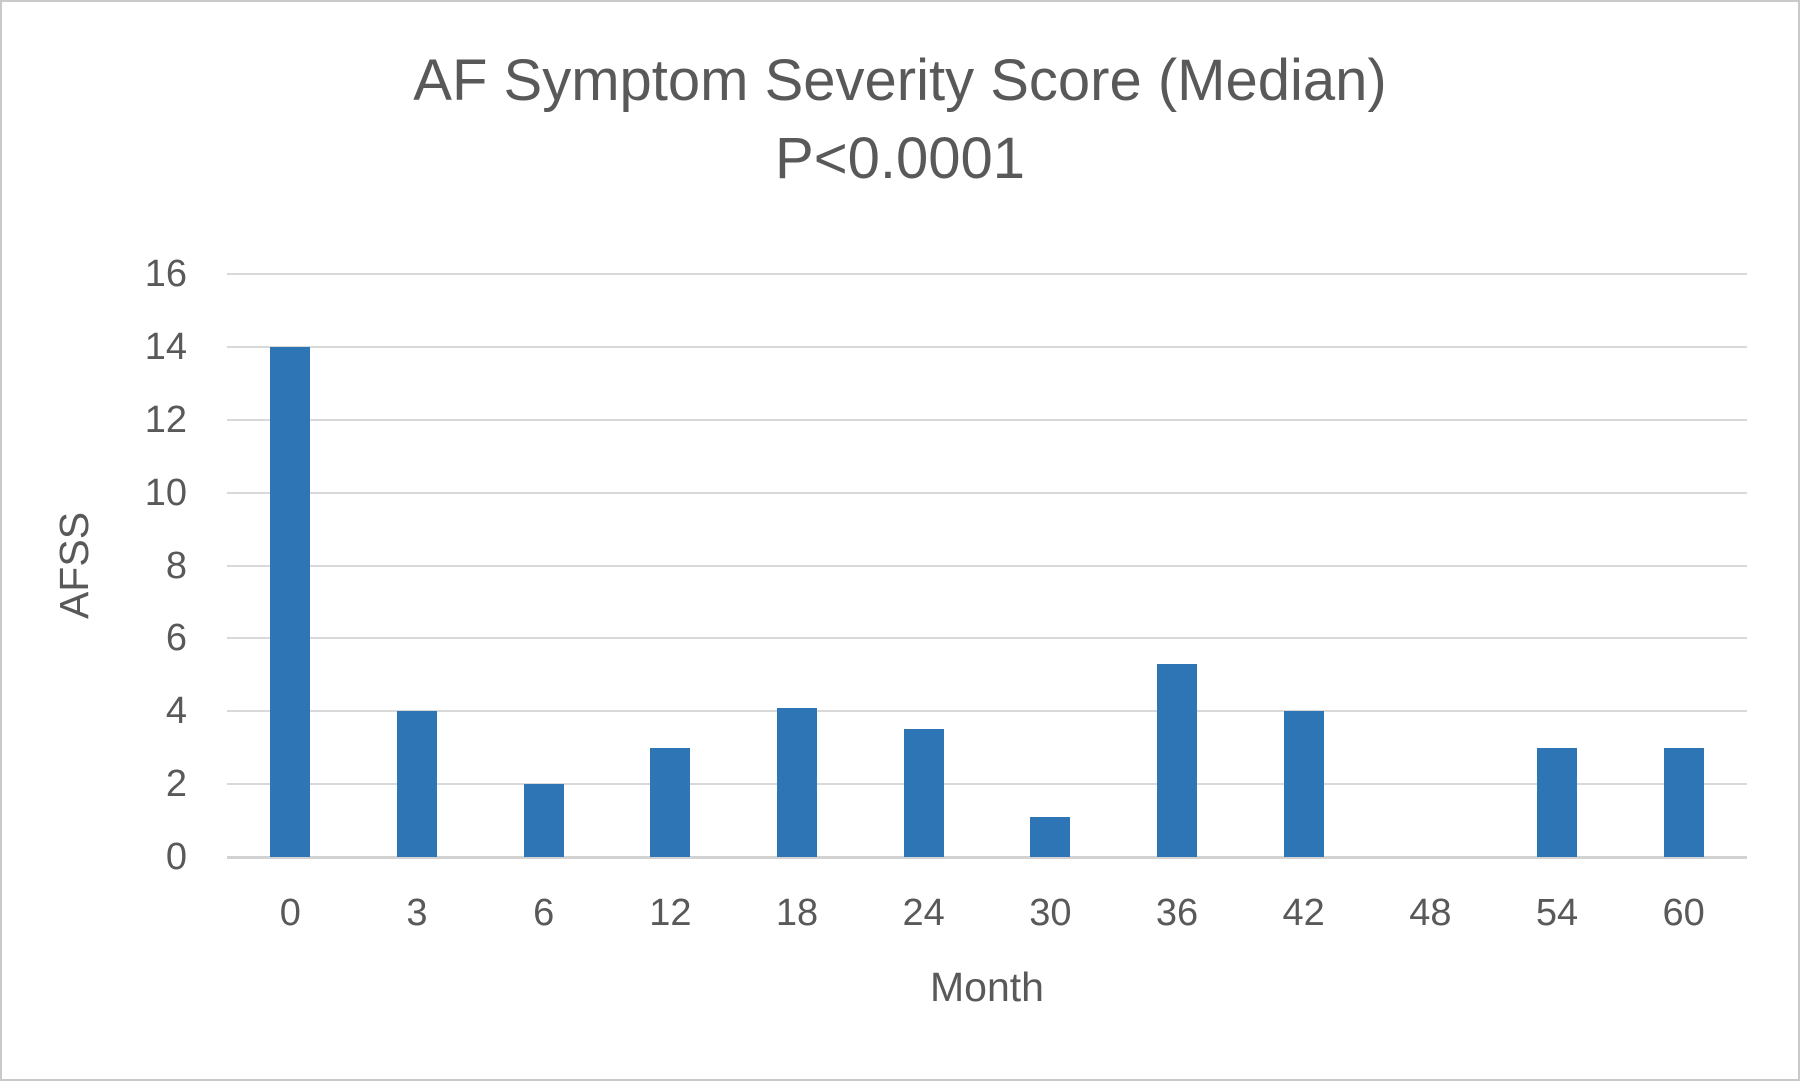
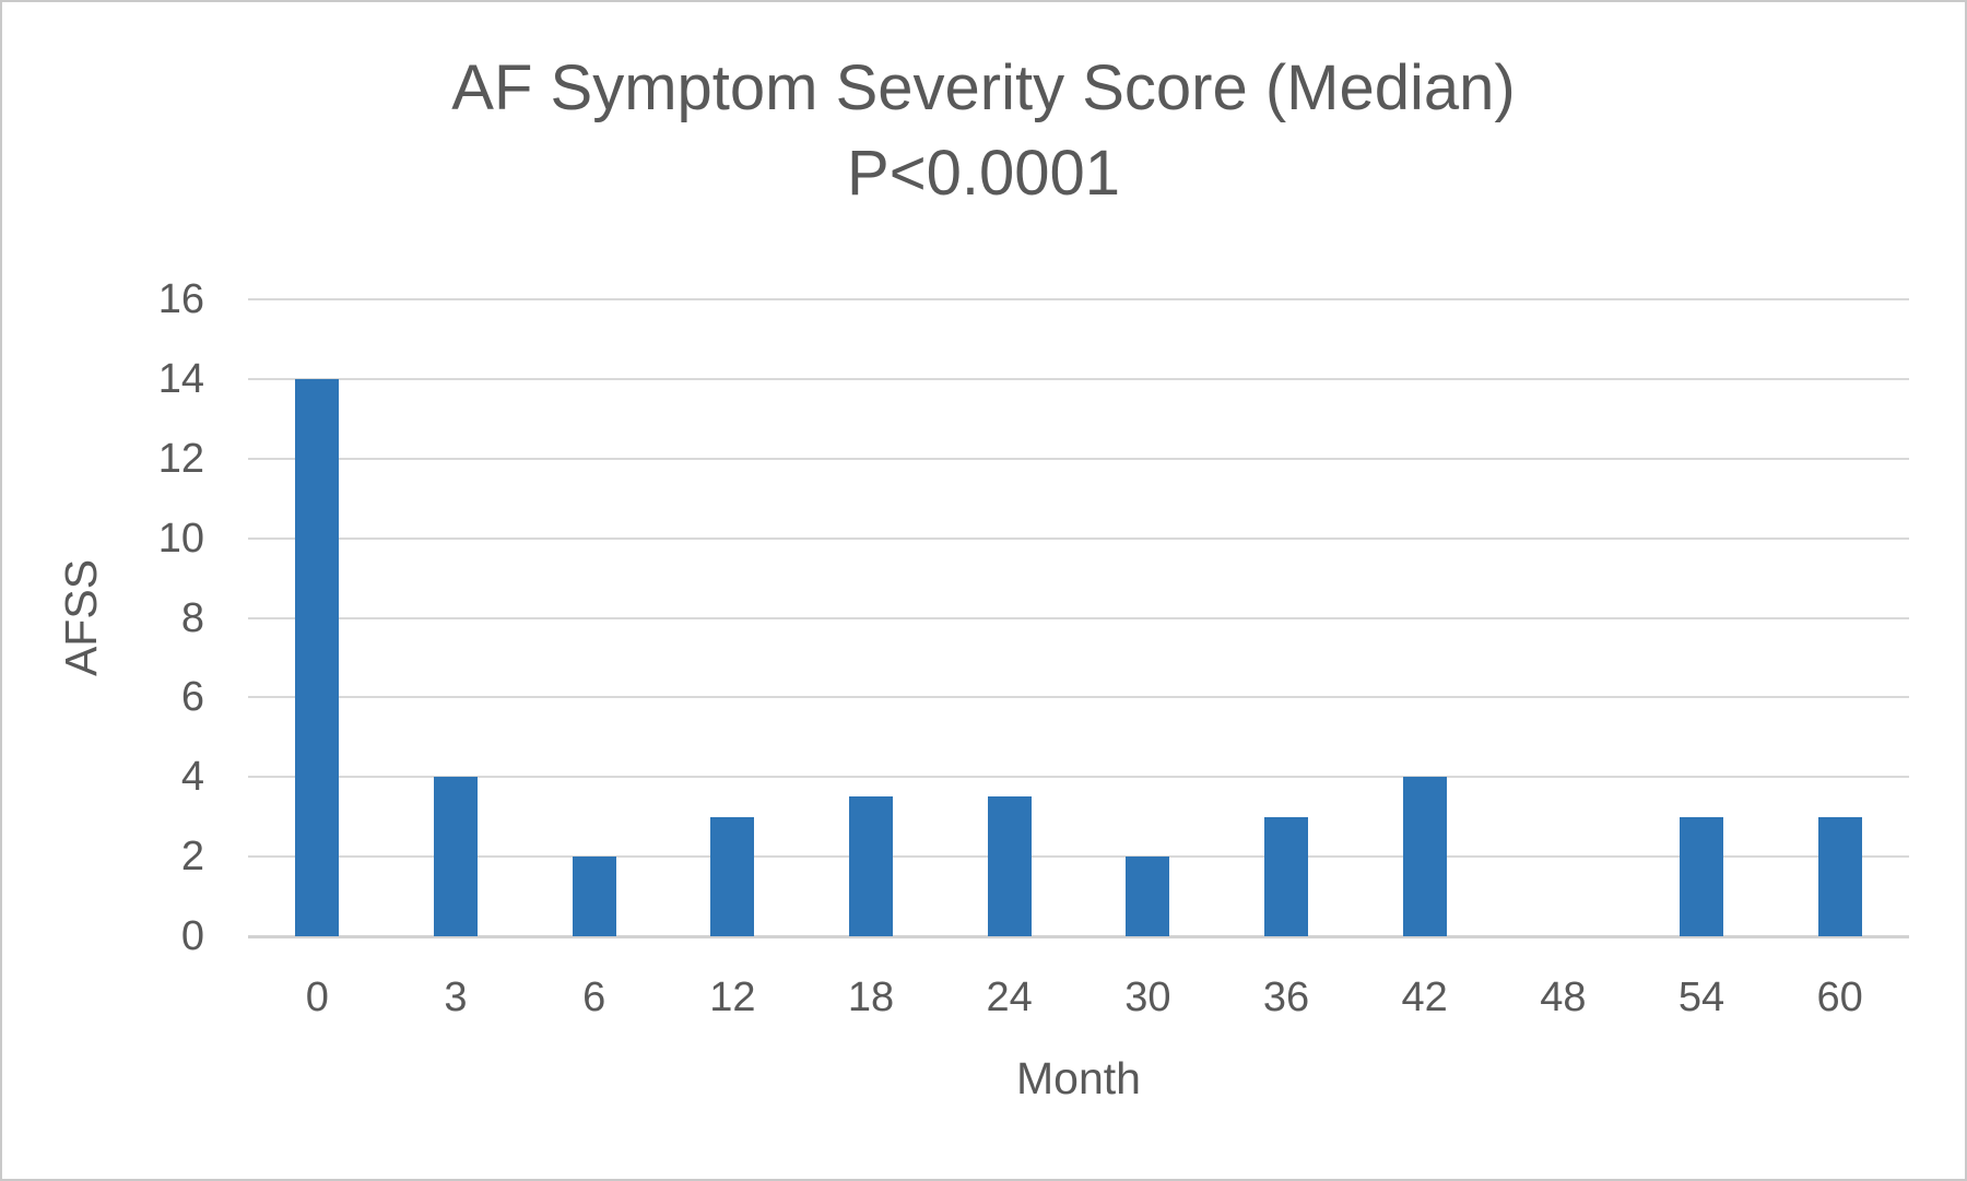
18: 4.1 -> 3.5
30: 1.1 -> 2.0
36: 5.3 -> 3.0
